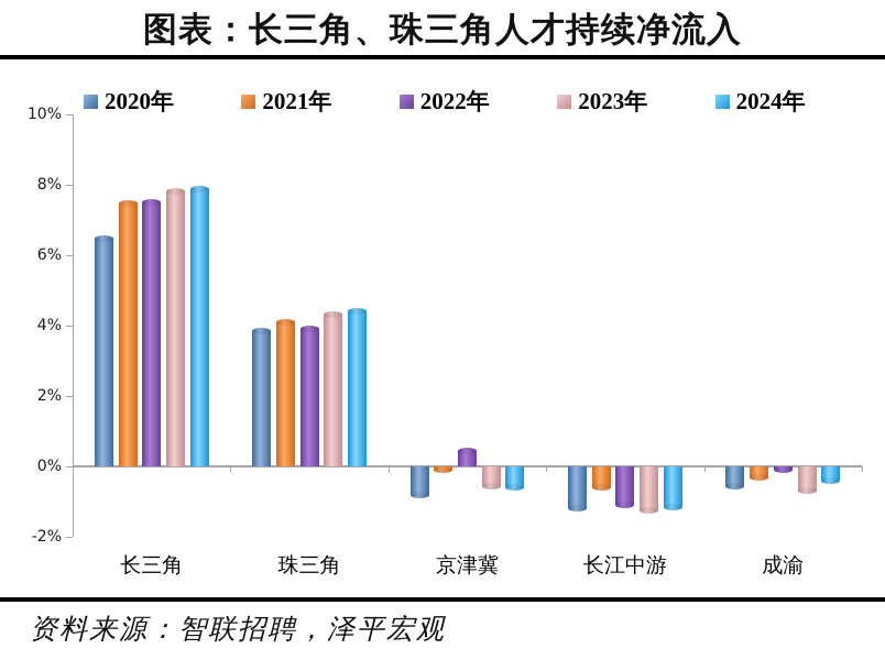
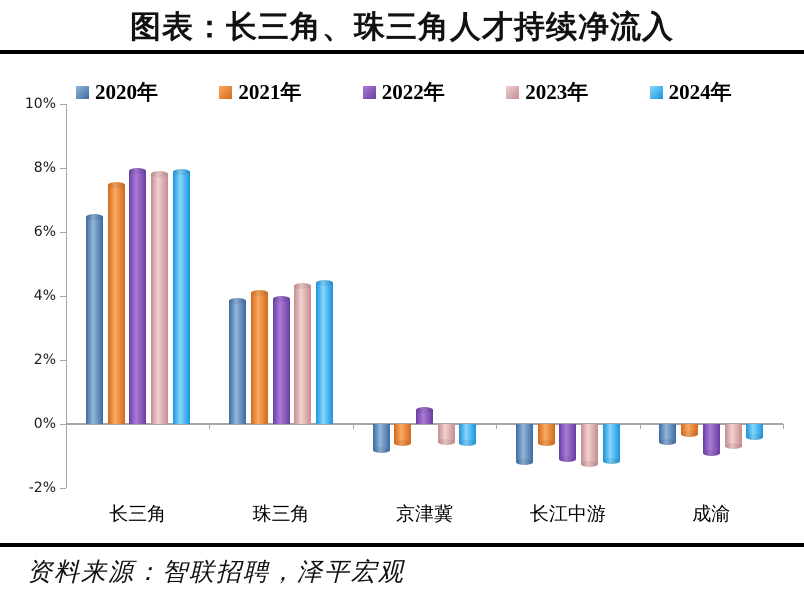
2022年/长三角: 7.5% -> 7.9%
2021年/京津冀: -0.1% -> -0.6%
2022年/成渝: -0.1% -> -0.9%
